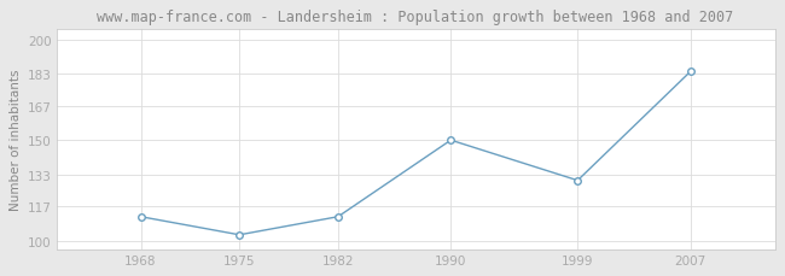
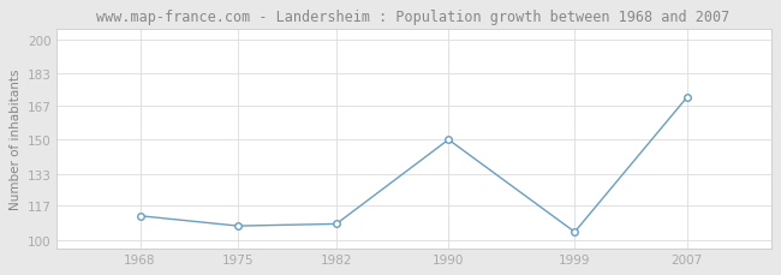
1975: 103 -> 107
1982: 112 -> 108
1999: 130 -> 104
2007: 184 -> 171
